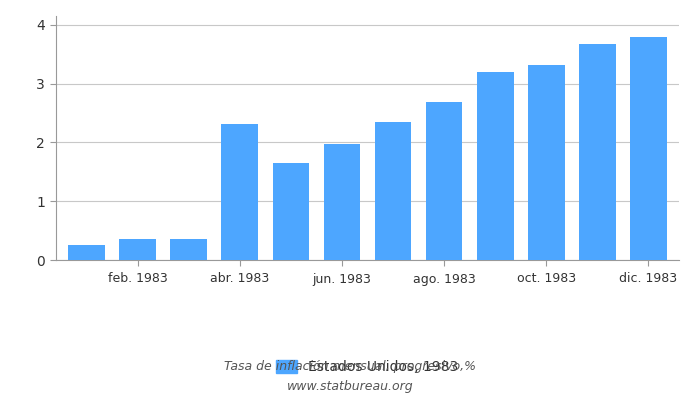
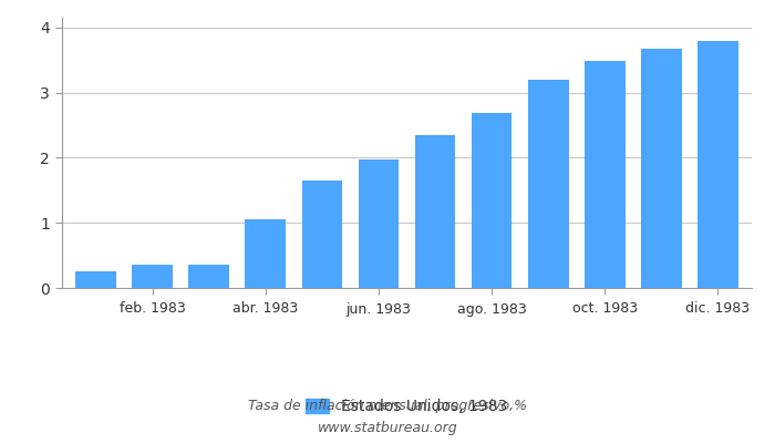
abr. 1983: 2.32 -> 1.05
oct. 1983: 3.32 -> 3.48
